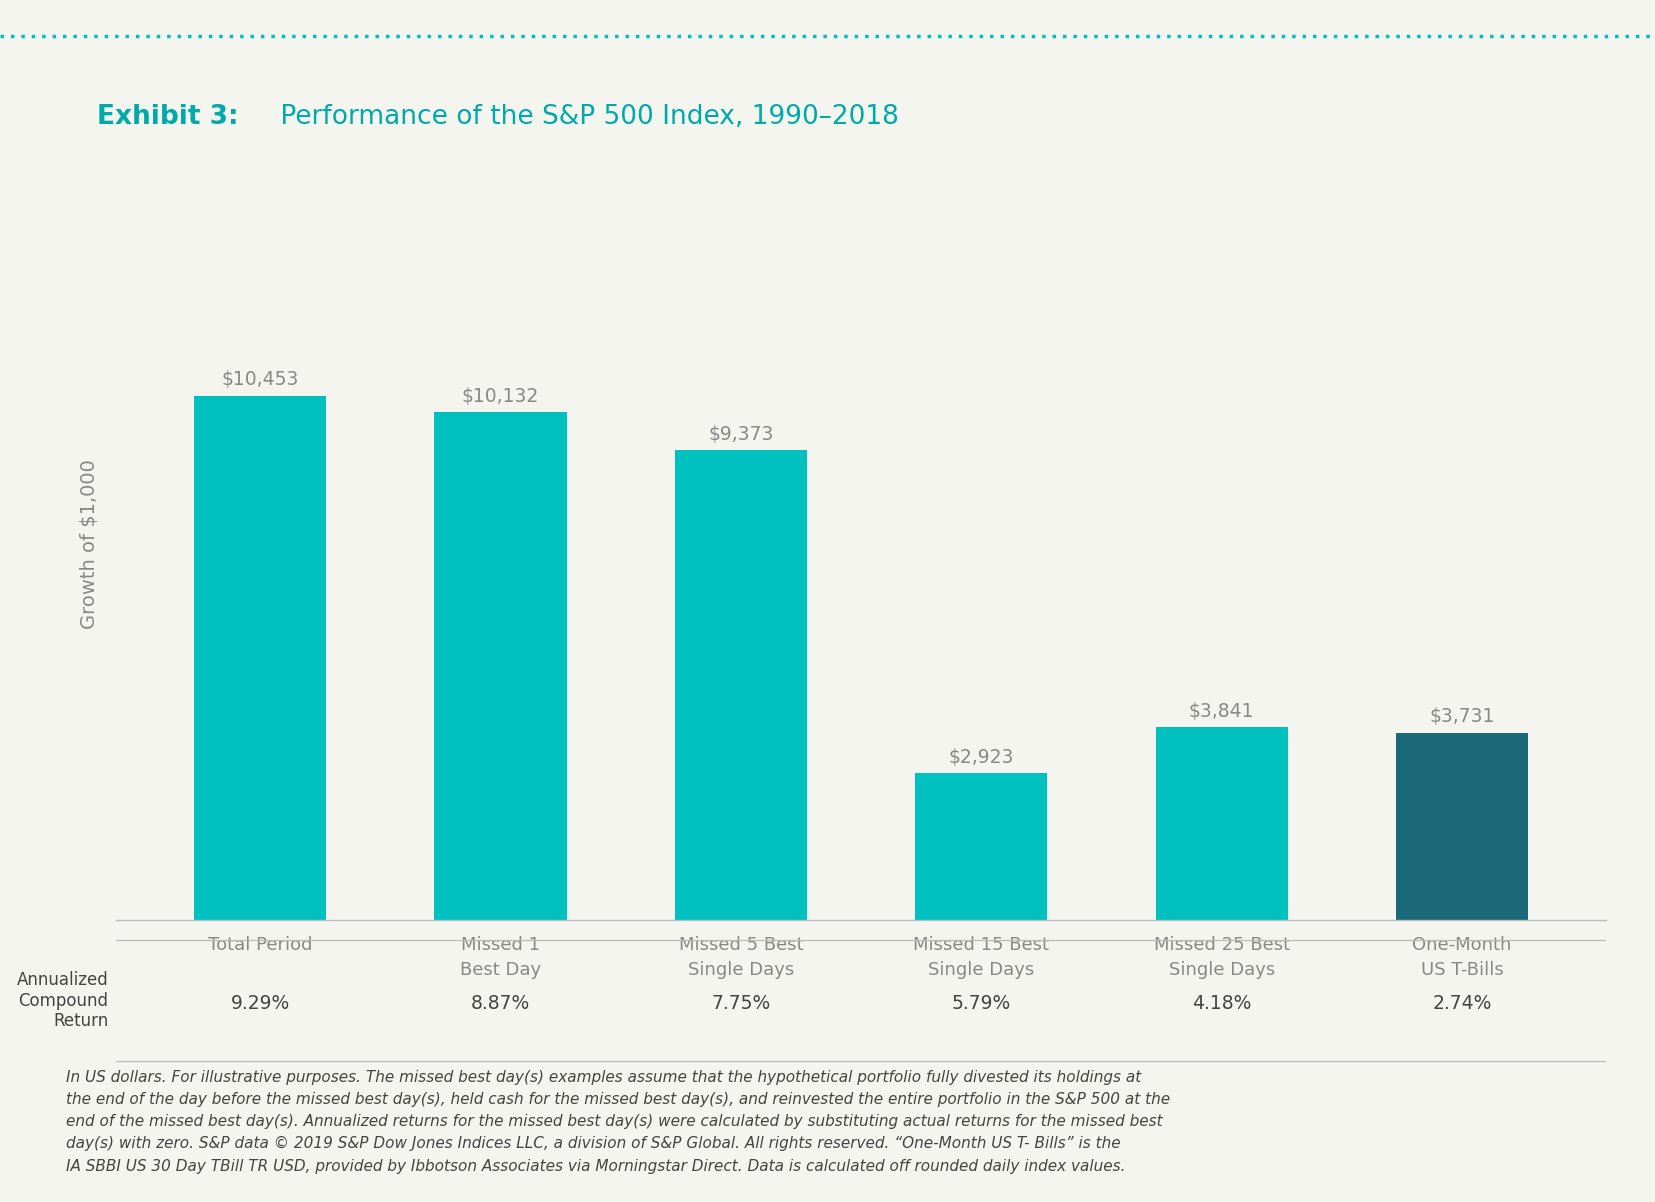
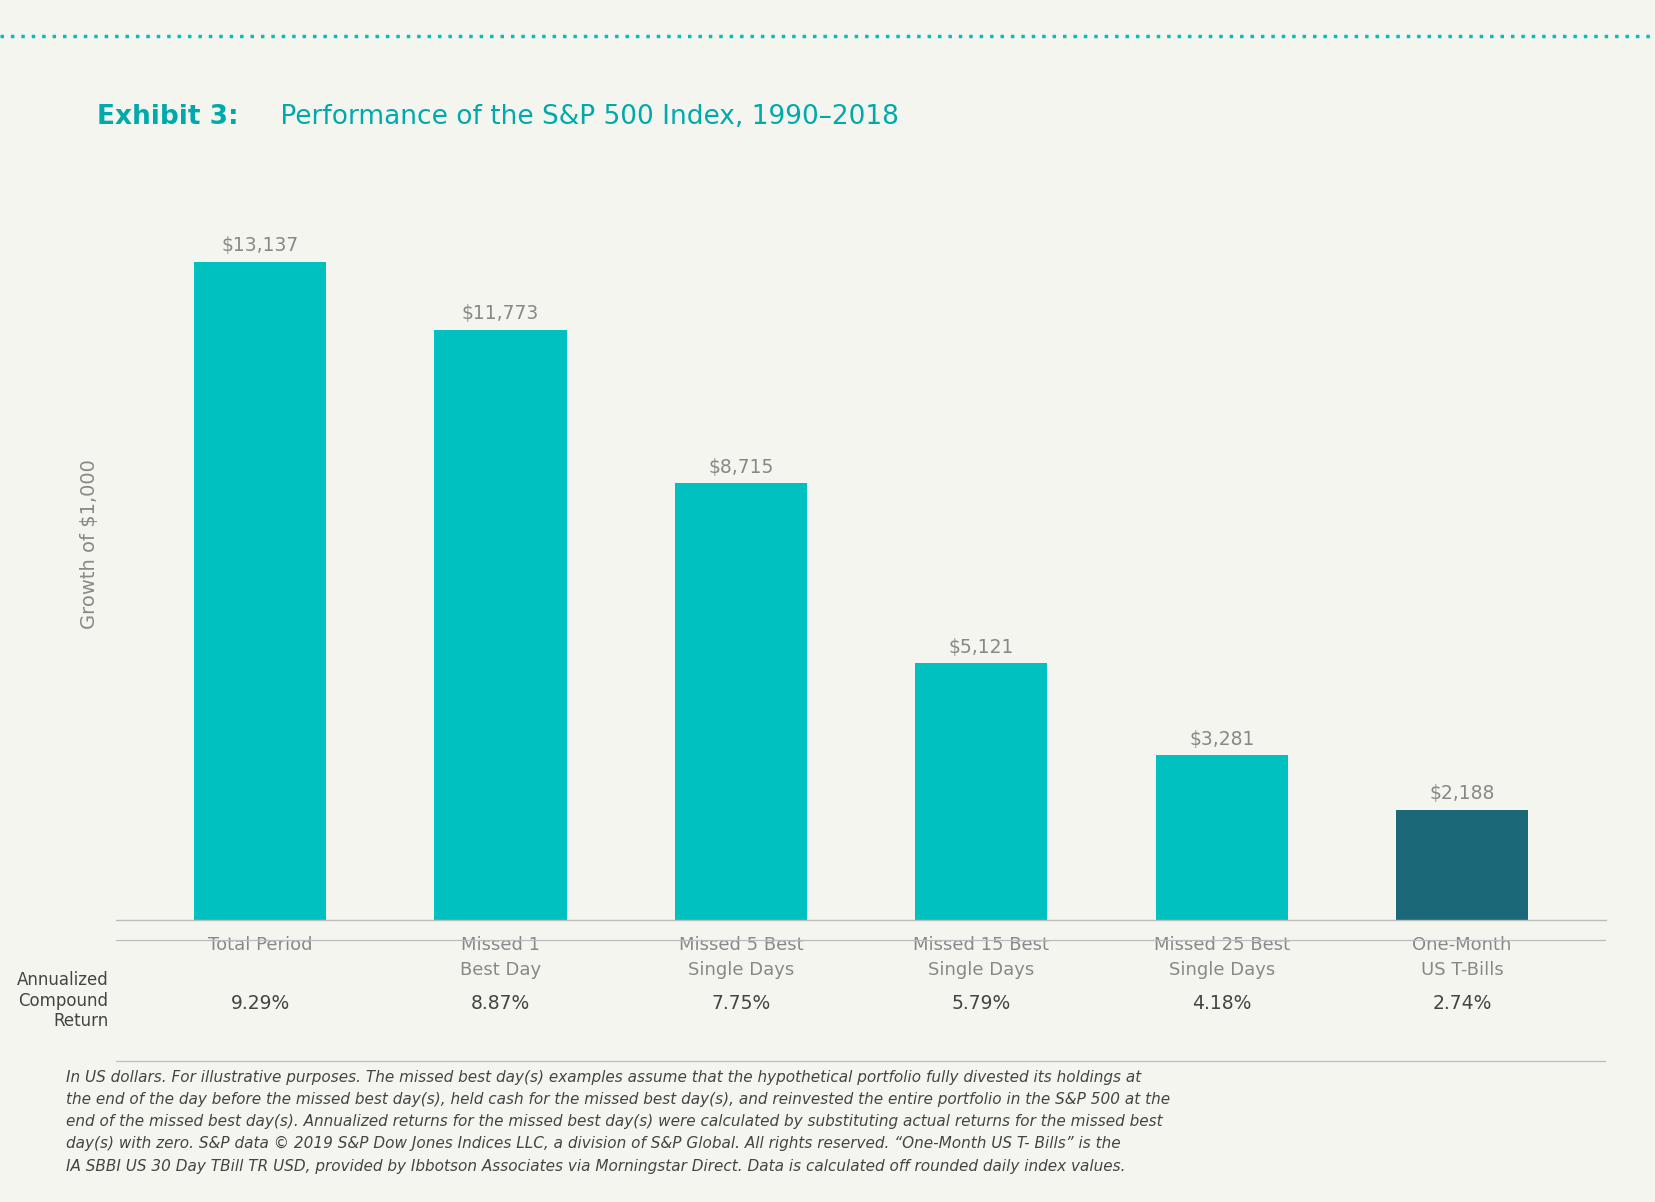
Total Period: $10,453 -> $13,137
Missed 1 Best Day: $10,132 -> $11,773
Missed 5 Best Single Days: $9,373 -> $8,715
Missed 15 Best Single Days: $2,923 -> $5,121
Missed 25 Best Single Days: $3,841 -> $3,281
One-Month US T-Bills: $3,731 -> $2,188
